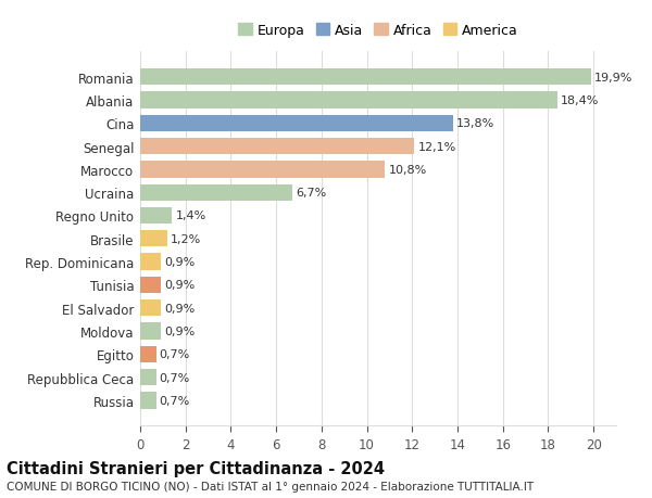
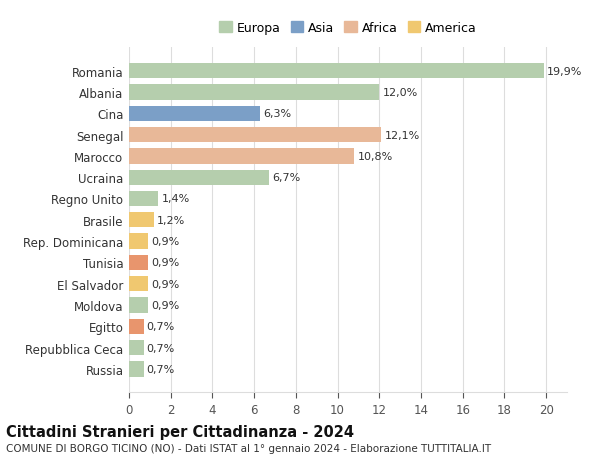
Albania: 18,4% -> 12,0%
Cina: 13,8% -> 6,3%
